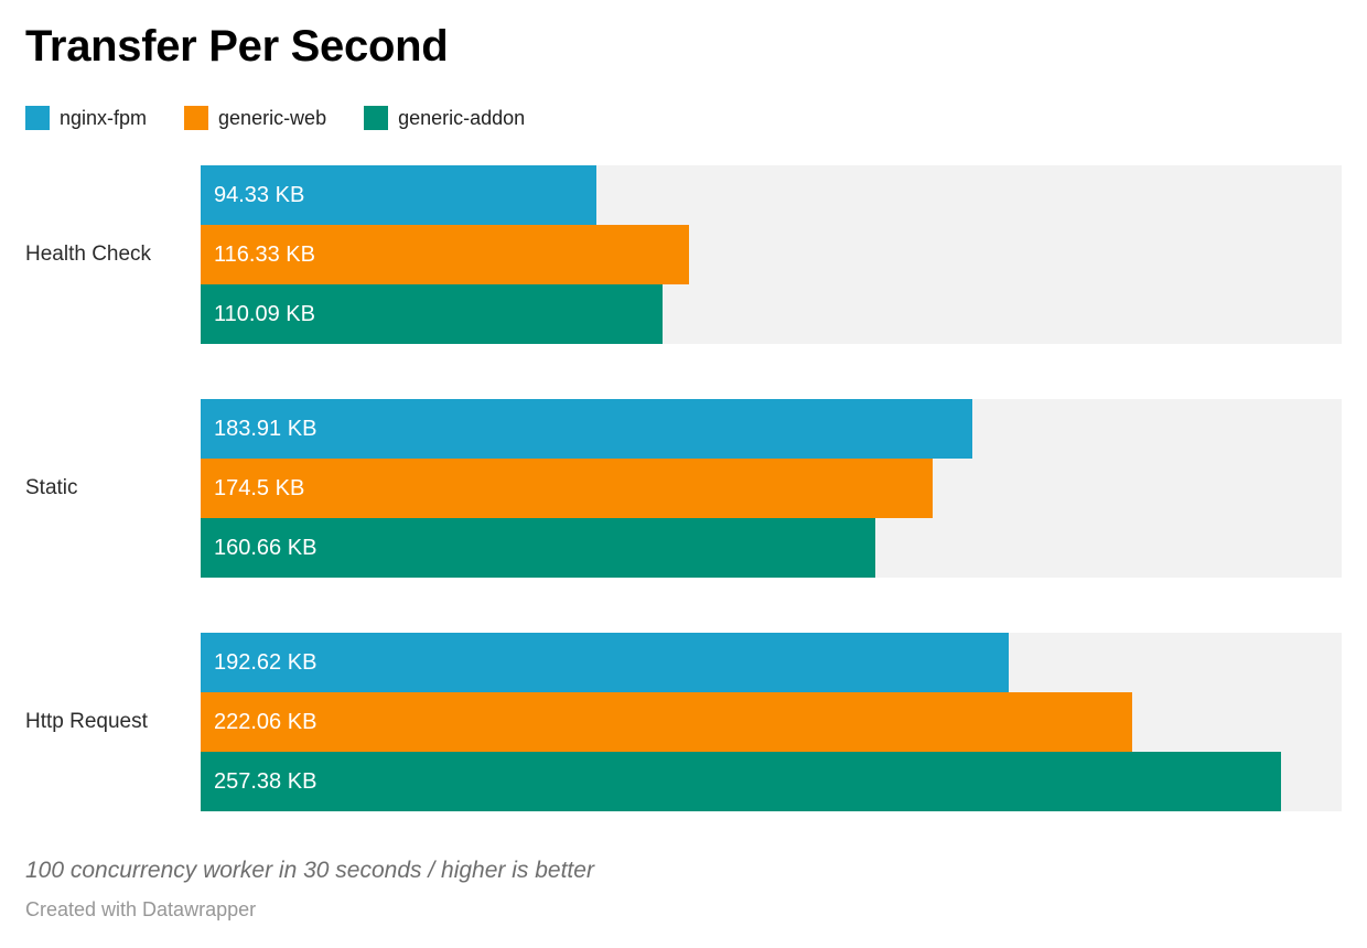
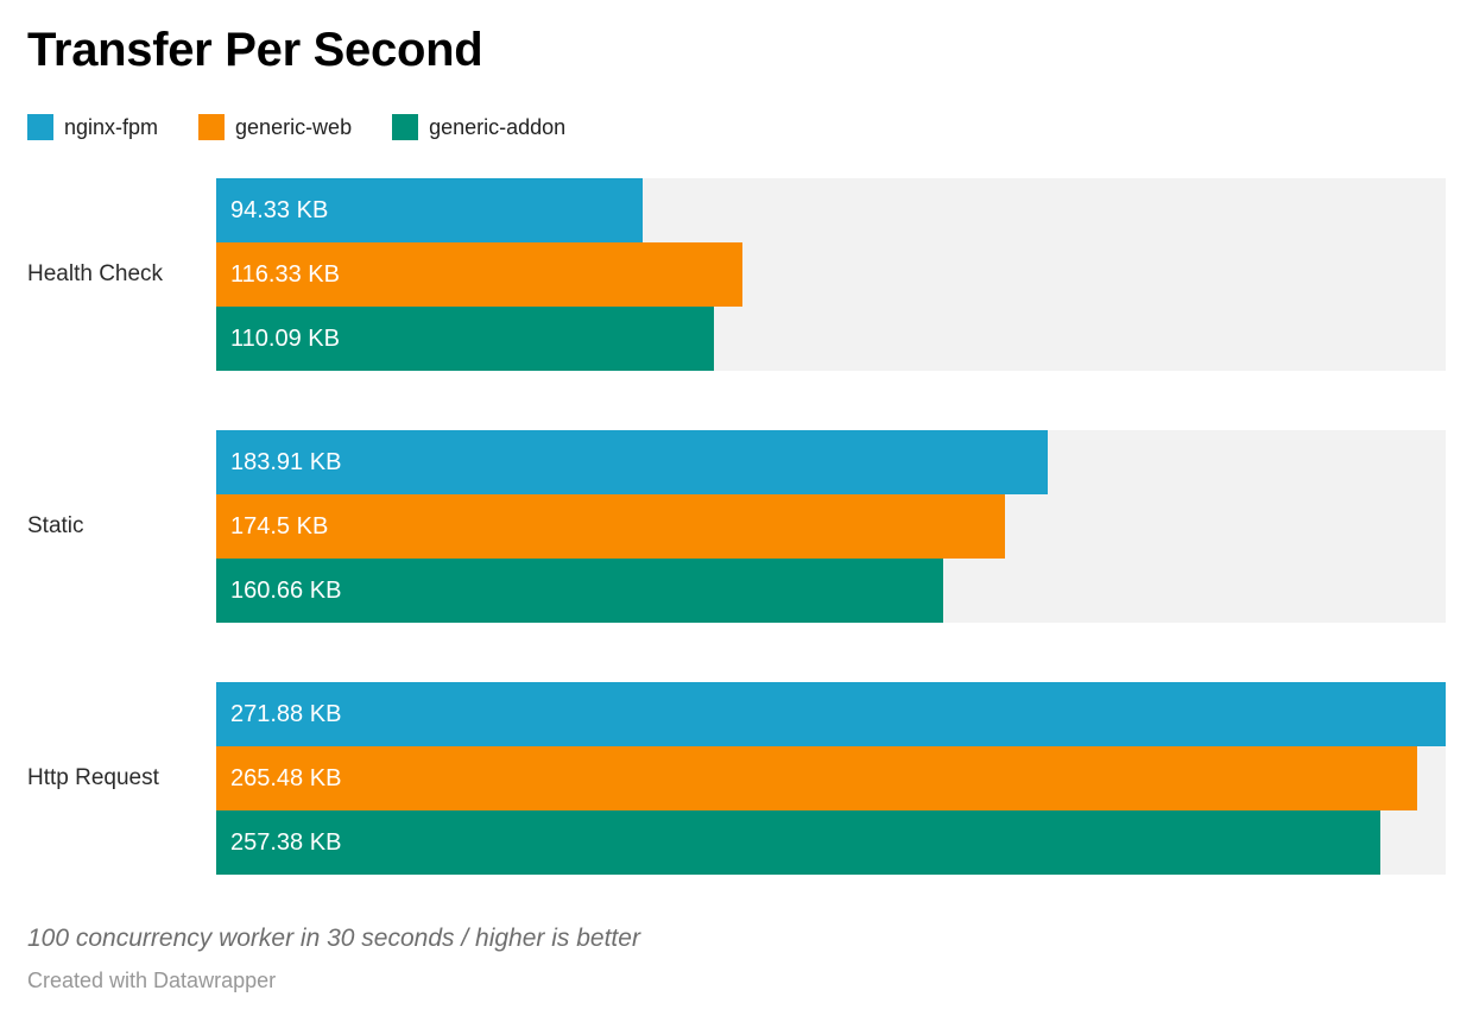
nginx-fpm/Http Request: 192.62 -> 271.88
generic-web/Http Request: 222.06 -> 265.48
